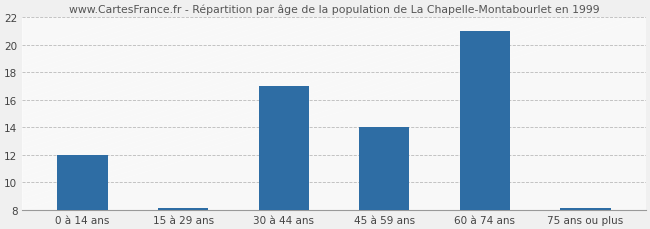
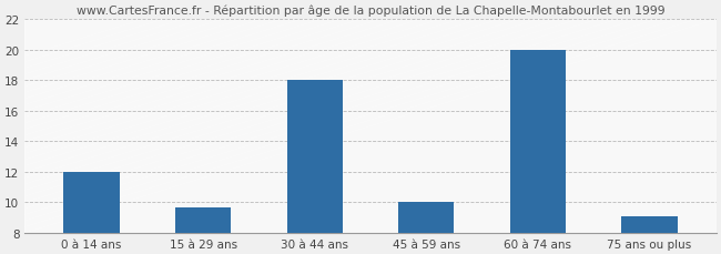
15 à 29 ans: 8.2 -> 9.7
30 à 44 ans: 17.0 -> 18.0
45 à 59 ans: 14.0 -> 10.0
60 à 74 ans: 21.0 -> 20.0
75 ans ou plus: 8.2 -> 9.1
